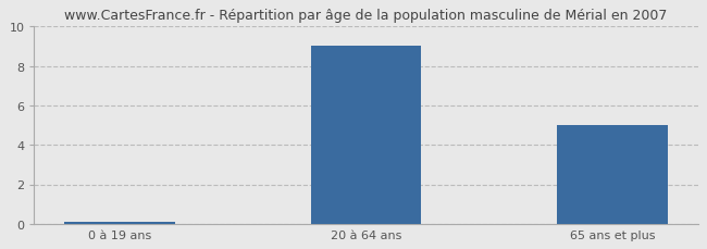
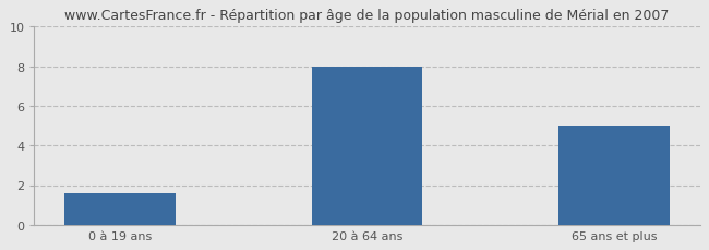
0 à 19 ans: 0.1 -> 1.6
20 à 64 ans: 9.0 -> 8.0
